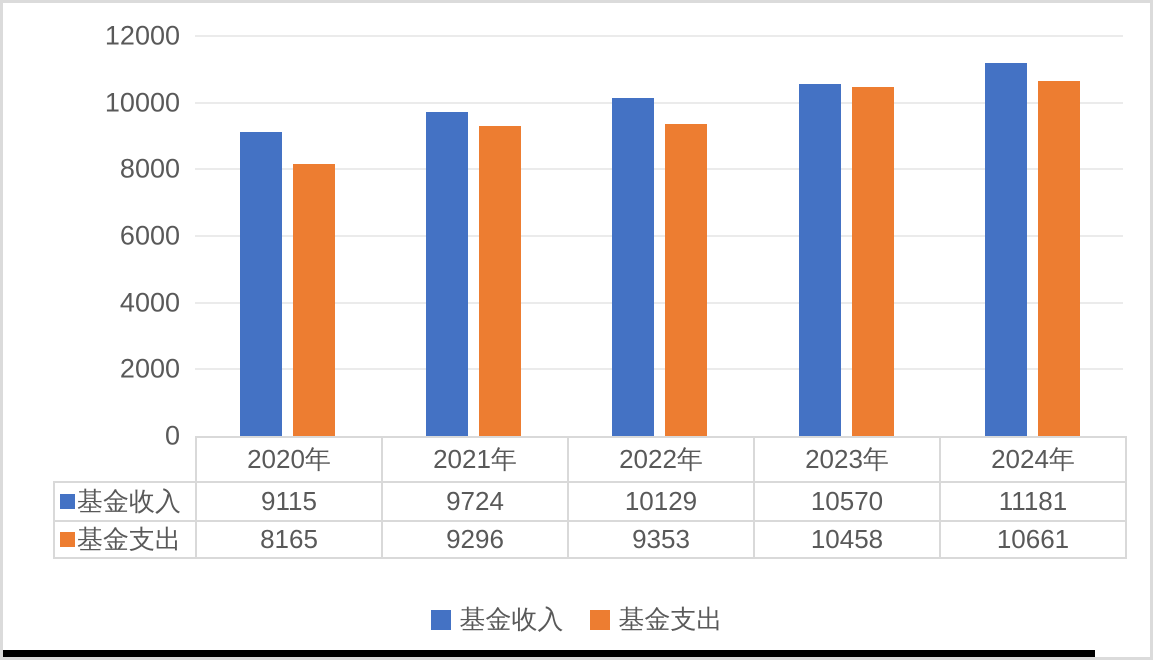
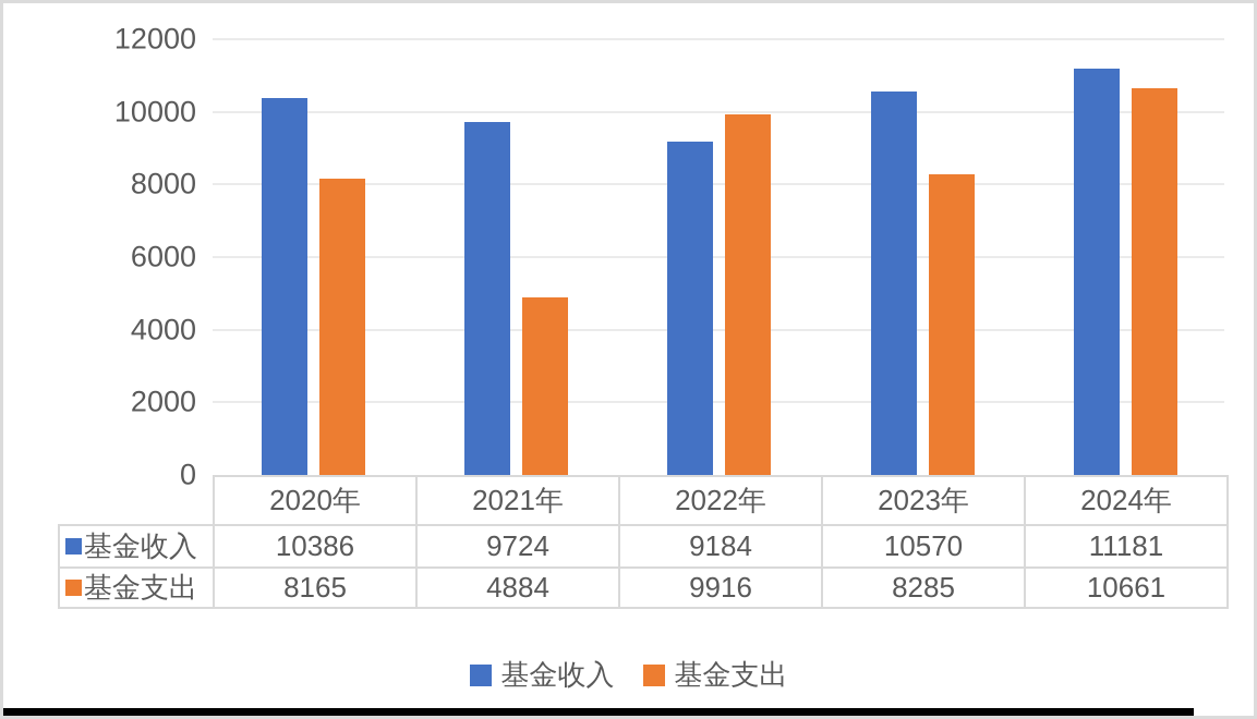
基金收入/2020年: 9115 -> 10386
基金支出/2021年: 9296 -> 4884
基金收入/2022年: 10129 -> 9184
基金支出/2022年: 9353 -> 9916
基金支出/2023年: 10458 -> 8285
